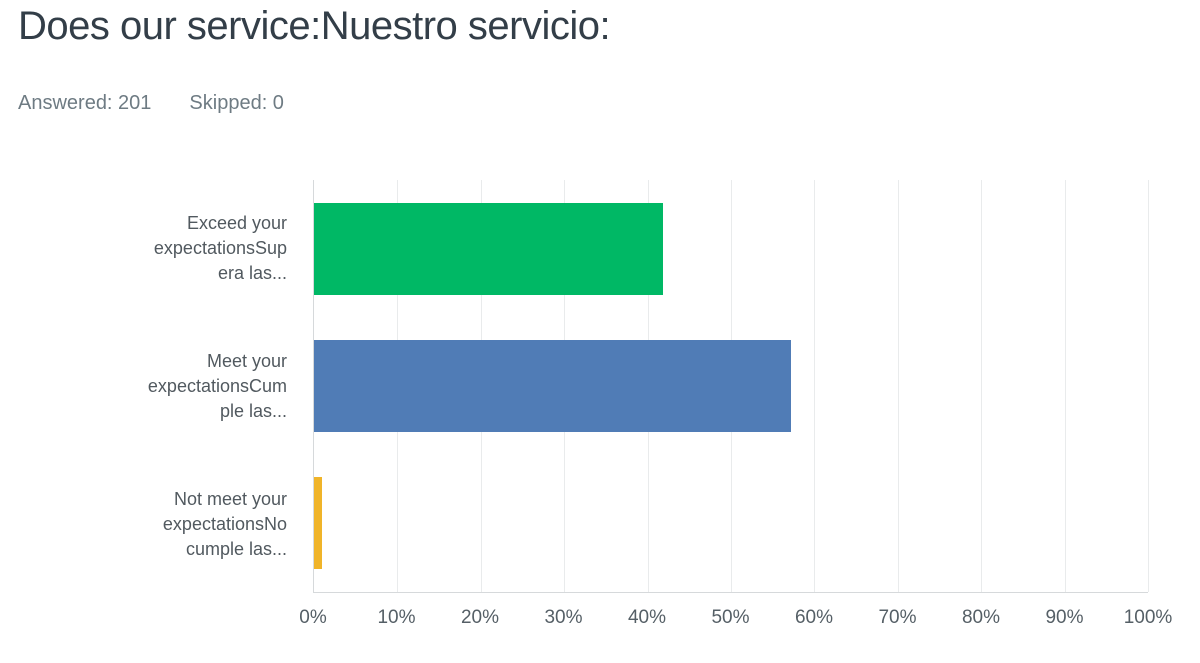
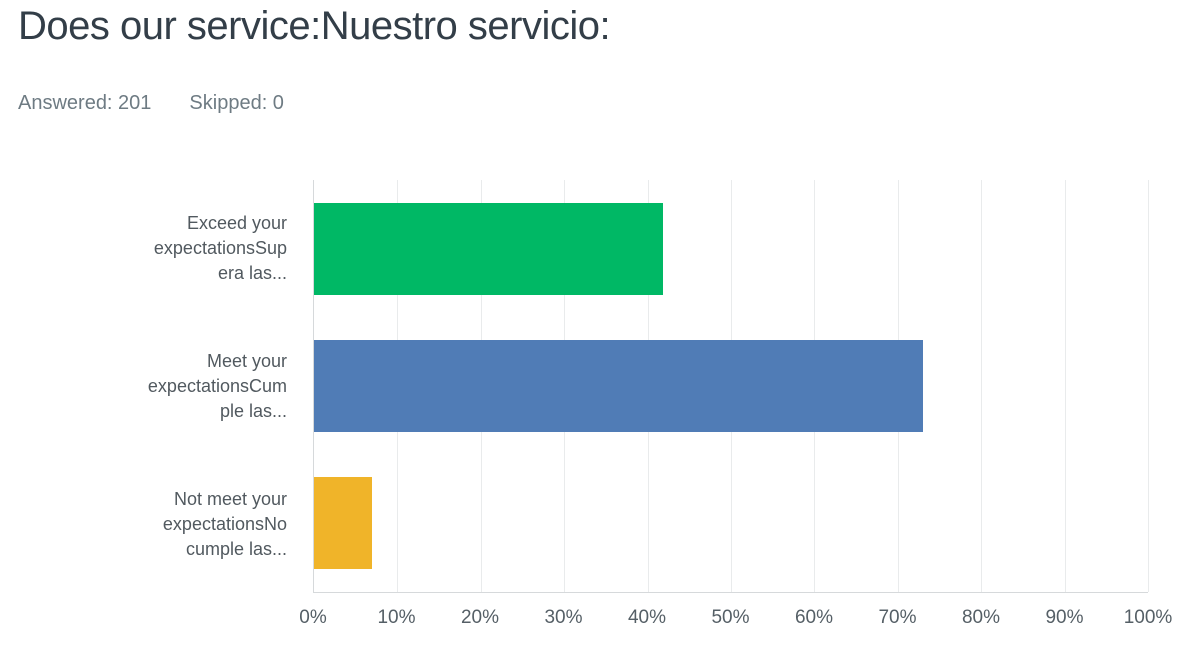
Meet your expectationsCumple las...: 57% -> 73%
Not meet your expectationsNo cumple las...: 1% -> 7%
